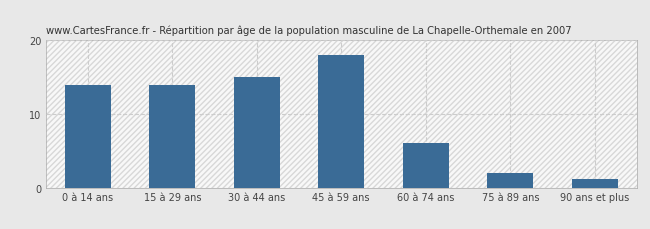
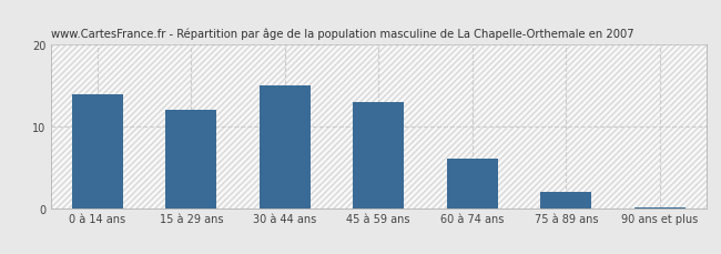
15 à 29 ans: 14.0 -> 12.0
45 à 59 ans: 18.0 -> 13.0
90 ans et plus: 1.2 -> 0.1
